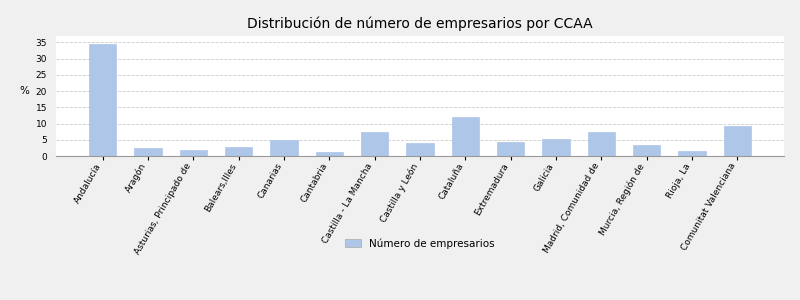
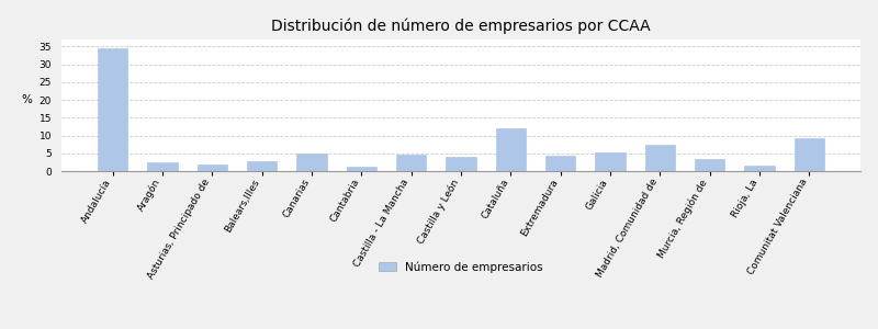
Castilla - La Mancha: 7.3 -> 4.5
